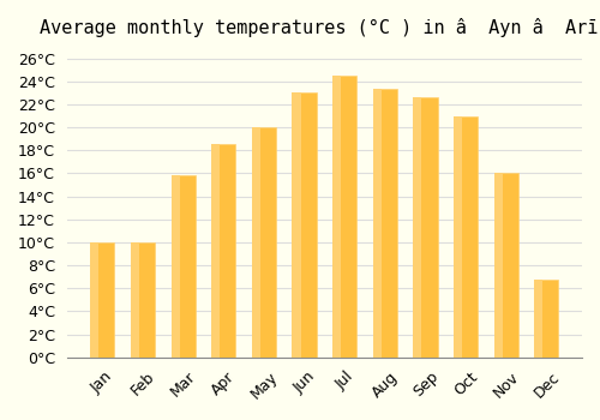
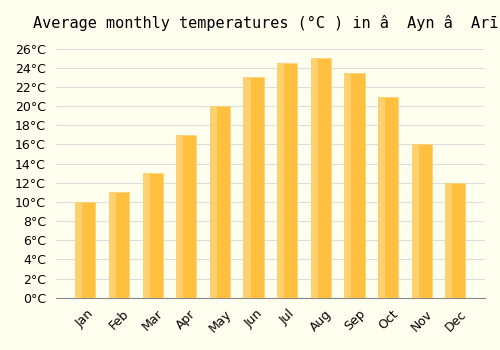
Feb: 10.0°C -> 11.0°C
Mar: 15.8°C -> 13.0°C
Apr: 18.6°C -> 17.0°C
Aug: 23.4°C -> 25.0°C
Sep: 22.6°C -> 23.5°C
Dec: 6.8°C -> 12.0°C
